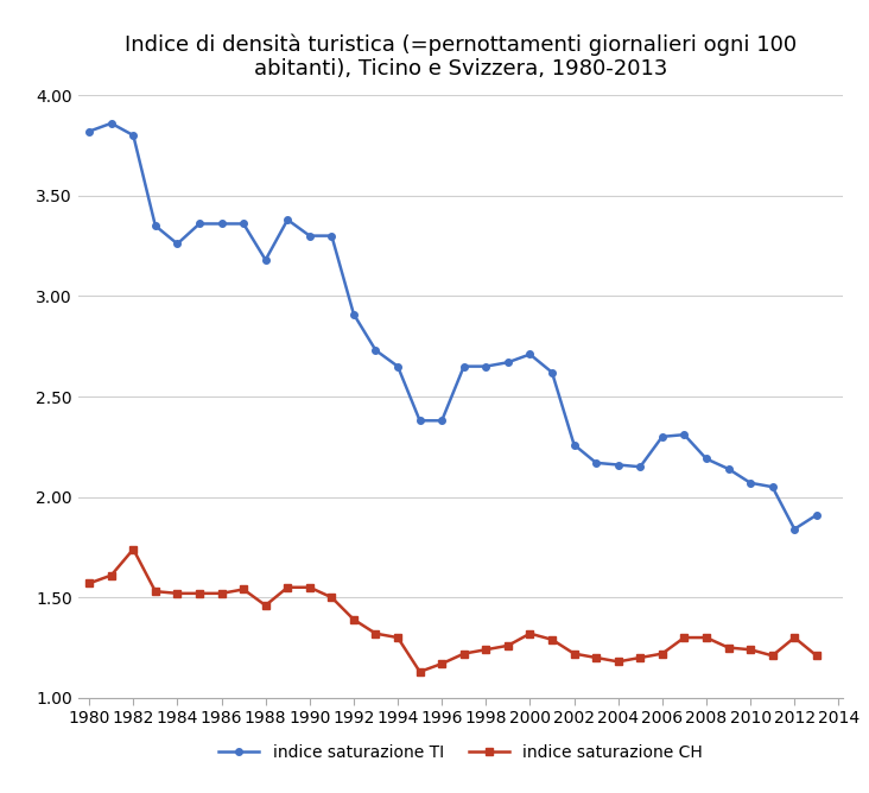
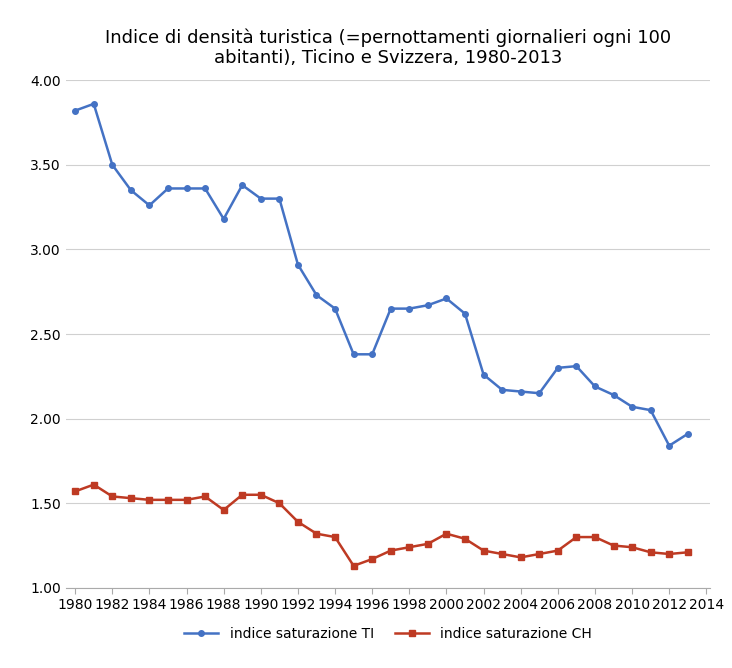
indice saturazione TI/1982: 3.80 -> 3.50
indice saturazione CH/1982: 1.74 -> 1.54
indice saturazione CH/2012: 1.30 -> 1.20
